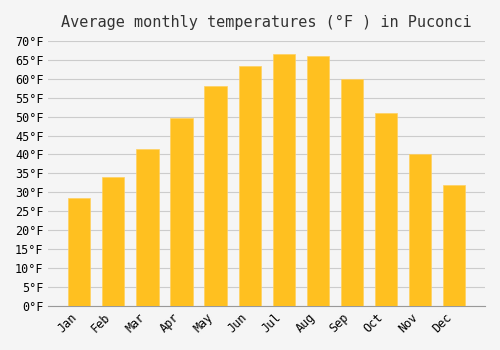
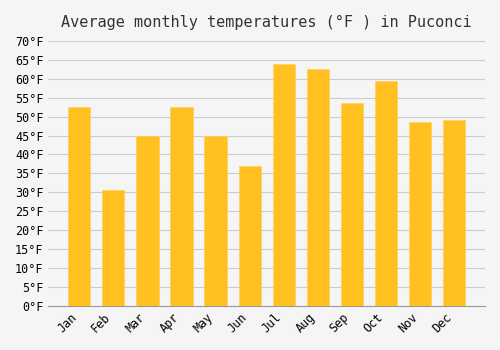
Jan: 28.5°F -> 52.5°F
Feb: 34.0°F -> 30.5°F
Mar: 41.5°F -> 45.0°F
Apr: 49.5°F -> 52.5°F
May: 58.0°F -> 45.0°F
Jun: 63.5°F -> 37.0°F
Jul: 66.5°F -> 64.0°F
Aug: 66.0°F -> 62.5°F
Sep: 60.0°F -> 53.5°F
Oct: 51.0°F -> 59.5°F
Nov: 40.0°F -> 48.5°F
Dec: 32.0°F -> 49.0°F
